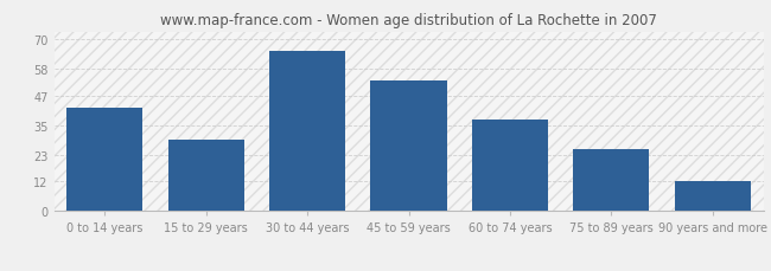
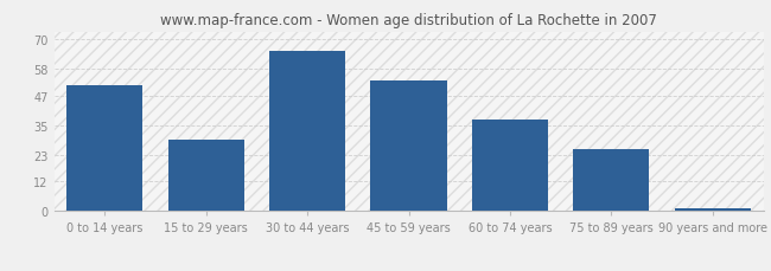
0 to 14 years: 42 -> 51
90 years and more: 12 -> 1
